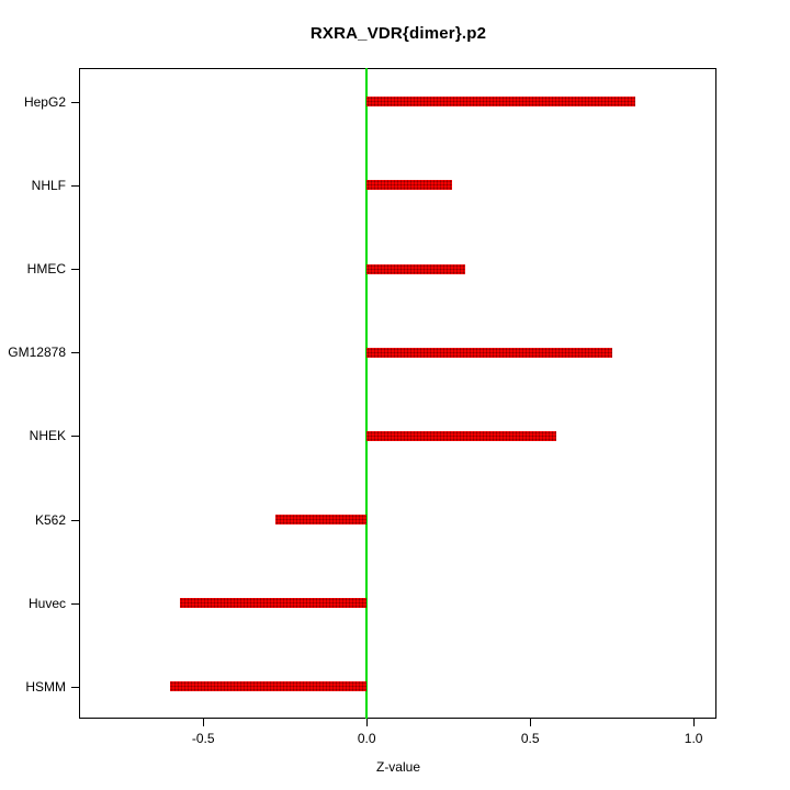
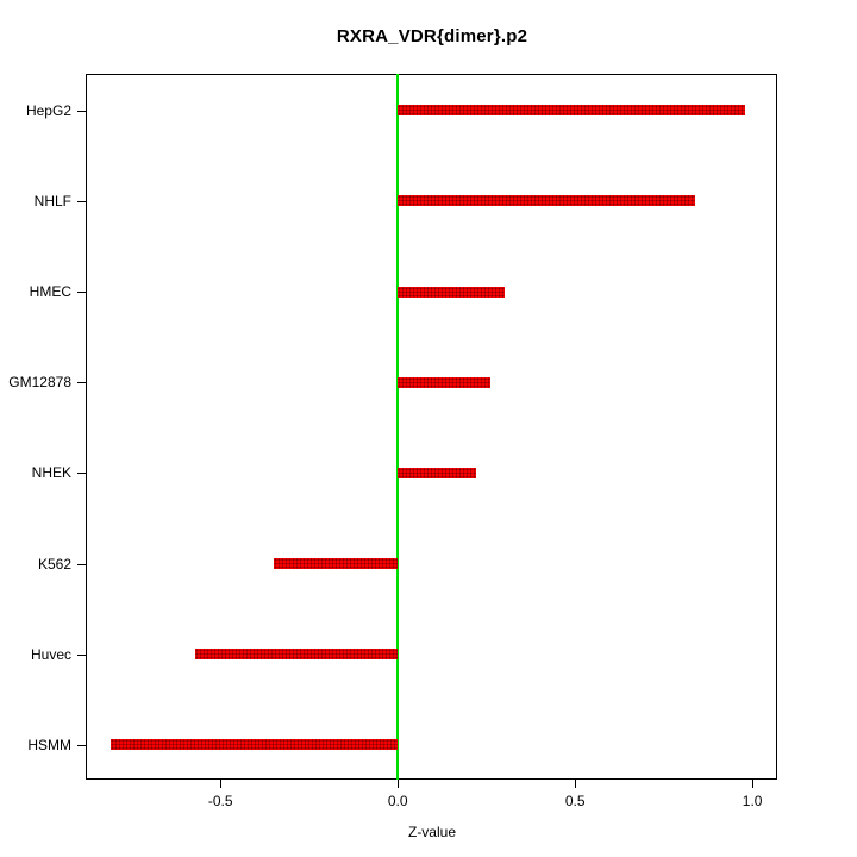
HepG2: 0.82 -> 0.98
NHLF: 0.26 -> 0.84
GM12878: 0.75 -> 0.26
NHEK: 0.58 -> 0.22
K562: -0.28 -> -0.35
HSMM: -0.60 -> -0.81
